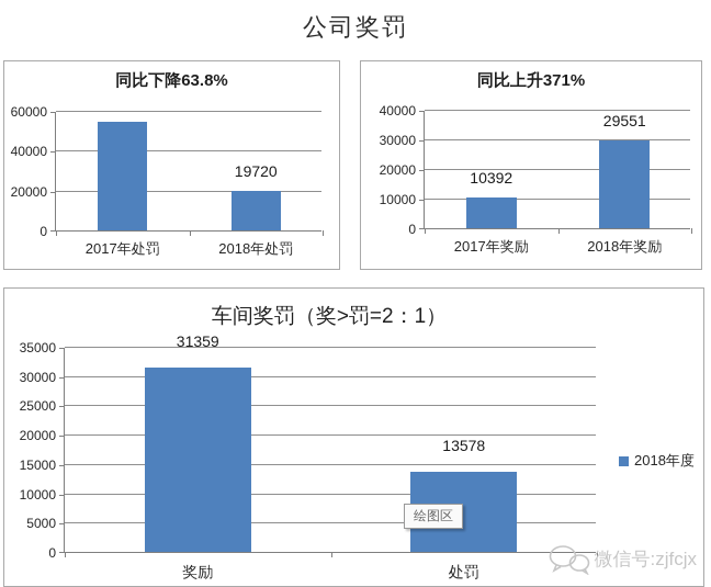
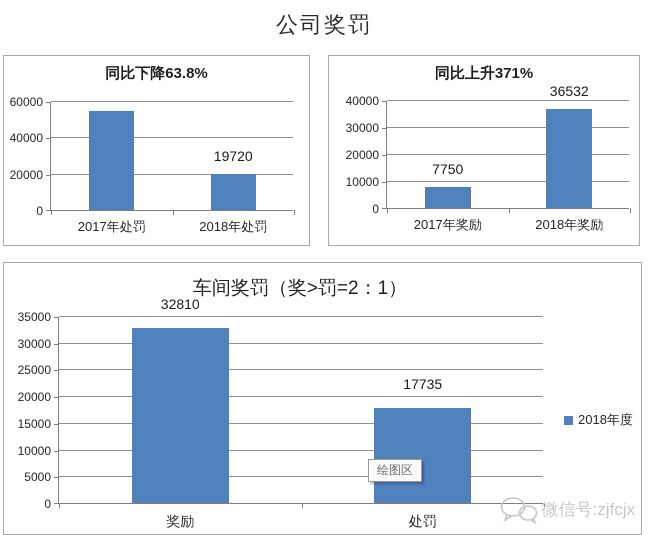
同比上升371%/2017年奖励: 10392 -> 7750
同比上升371%/2018年奖励: 29551 -> 36532
车间奖罚（奖>罚=2：1）/奖励: 31359 -> 32810
车间奖罚（奖>罚=2：1）/处罚: 13578 -> 17735
